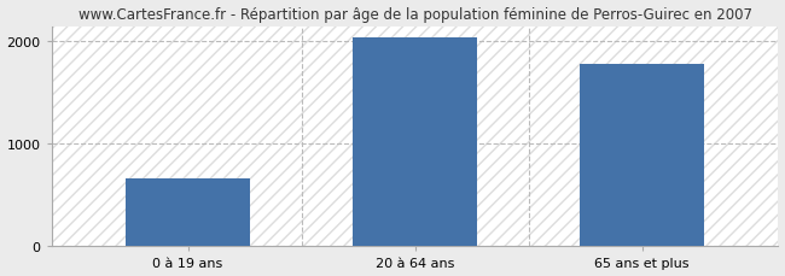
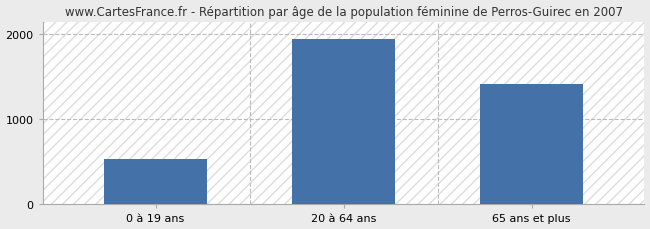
0 à 19 ans: 660 -> 530
20 à 64 ans: 2040 -> 1950
65 ans et plus: 1780 -> 1410
